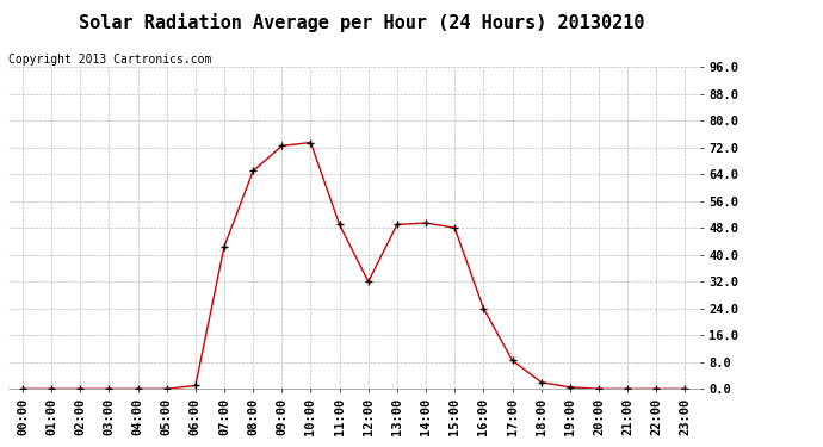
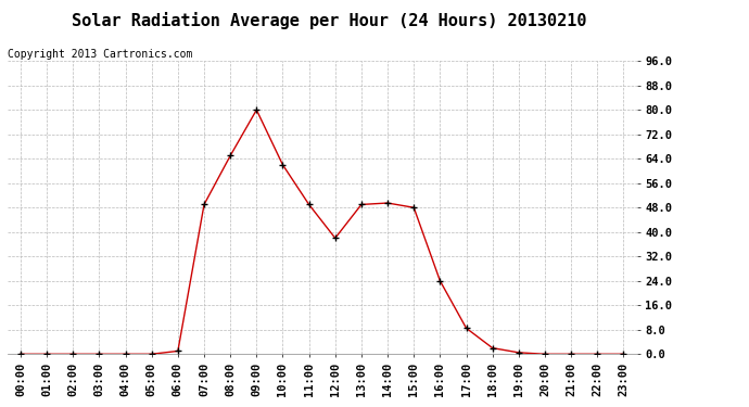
07:00: 42.5 -> 49.0
09:00: 72.5 -> 80.0
10:00: 73.5 -> 62.0
12:00: 32.0 -> 38.0
